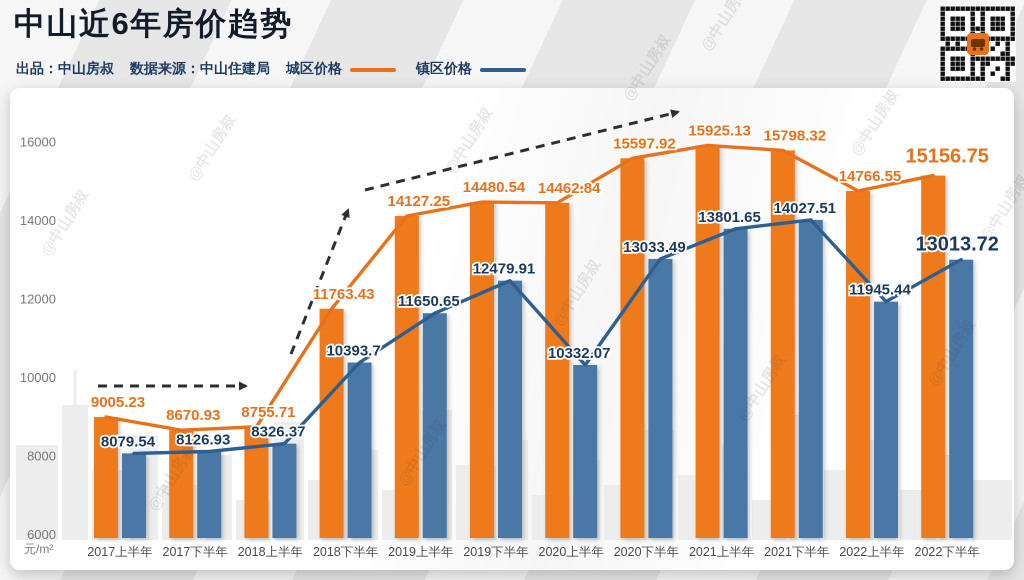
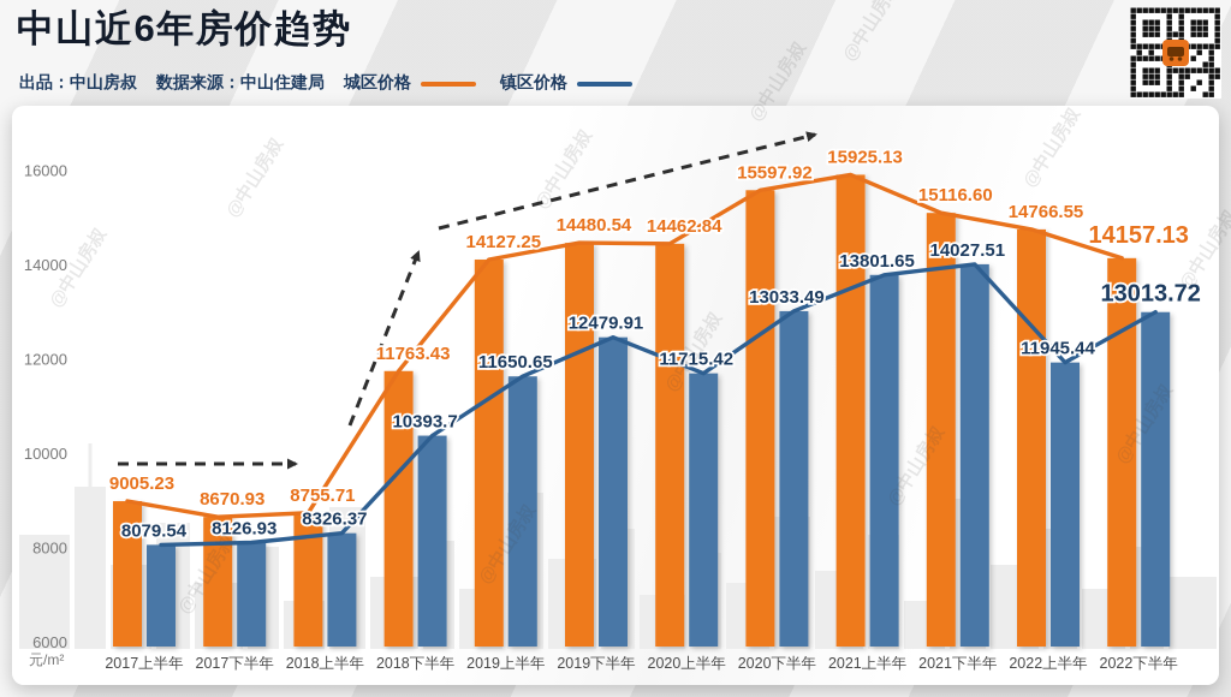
镇区价格/2020上半年: 10332.07 -> 11715.42
城区价格/2021下半年: 15798.32 -> 15116.60
城区价格/2022下半年: 15156.75 -> 14157.13
